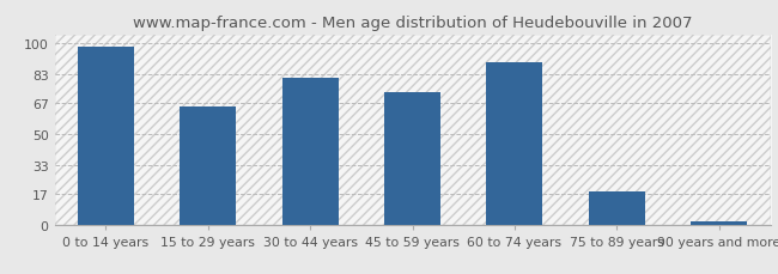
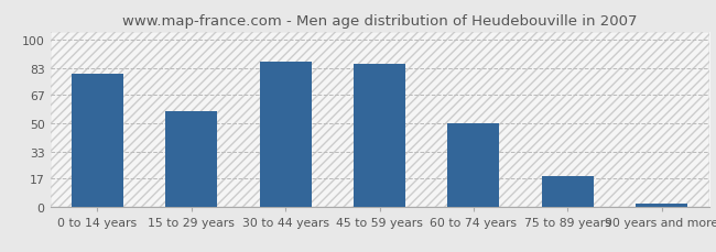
0 to 14 years: 98 -> 80
15 to 29 years: 65 -> 57
30 to 44 years: 81 -> 87
45 to 59 years: 73 -> 86
60 to 74 years: 90 -> 50
